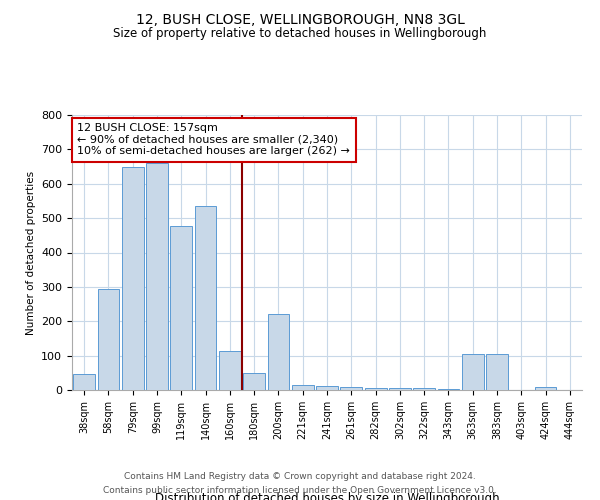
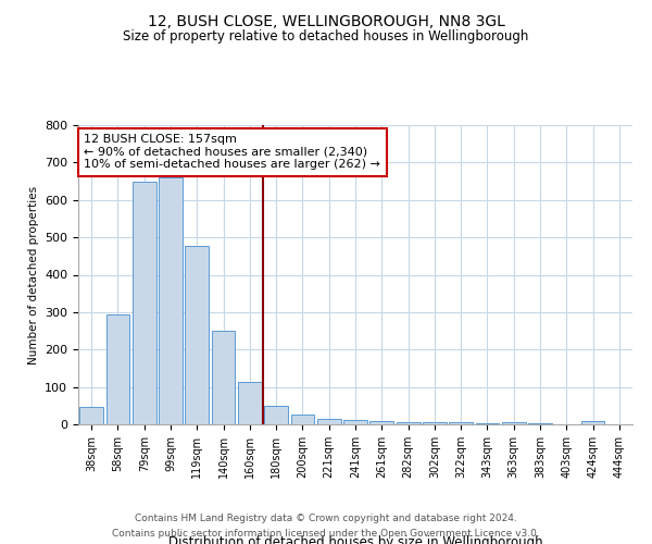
140sqm: 535 -> 250
200sqm: 220 -> 27
363sqm: 105 -> 5
383sqm: 105 -> 3
